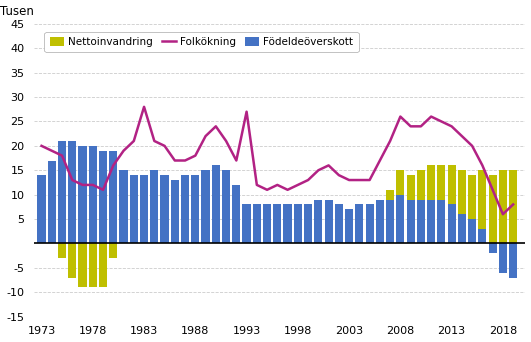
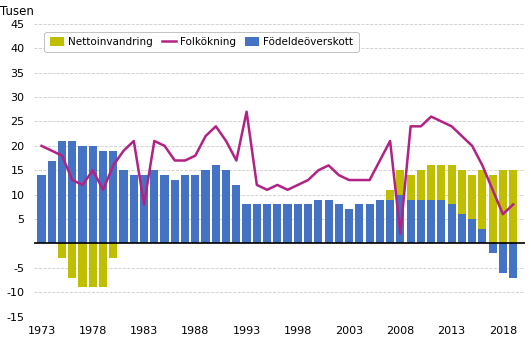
Folkökning/1978: 12 -> 15
Folkökning/1983: 28 -> 8
Folkökning/2008: 26 -> 2
